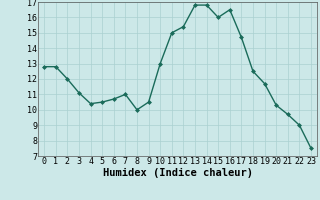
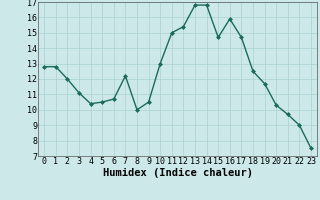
7: 11.0 -> 12.2
15: 16.0 -> 14.7
16: 16.5 -> 15.9
